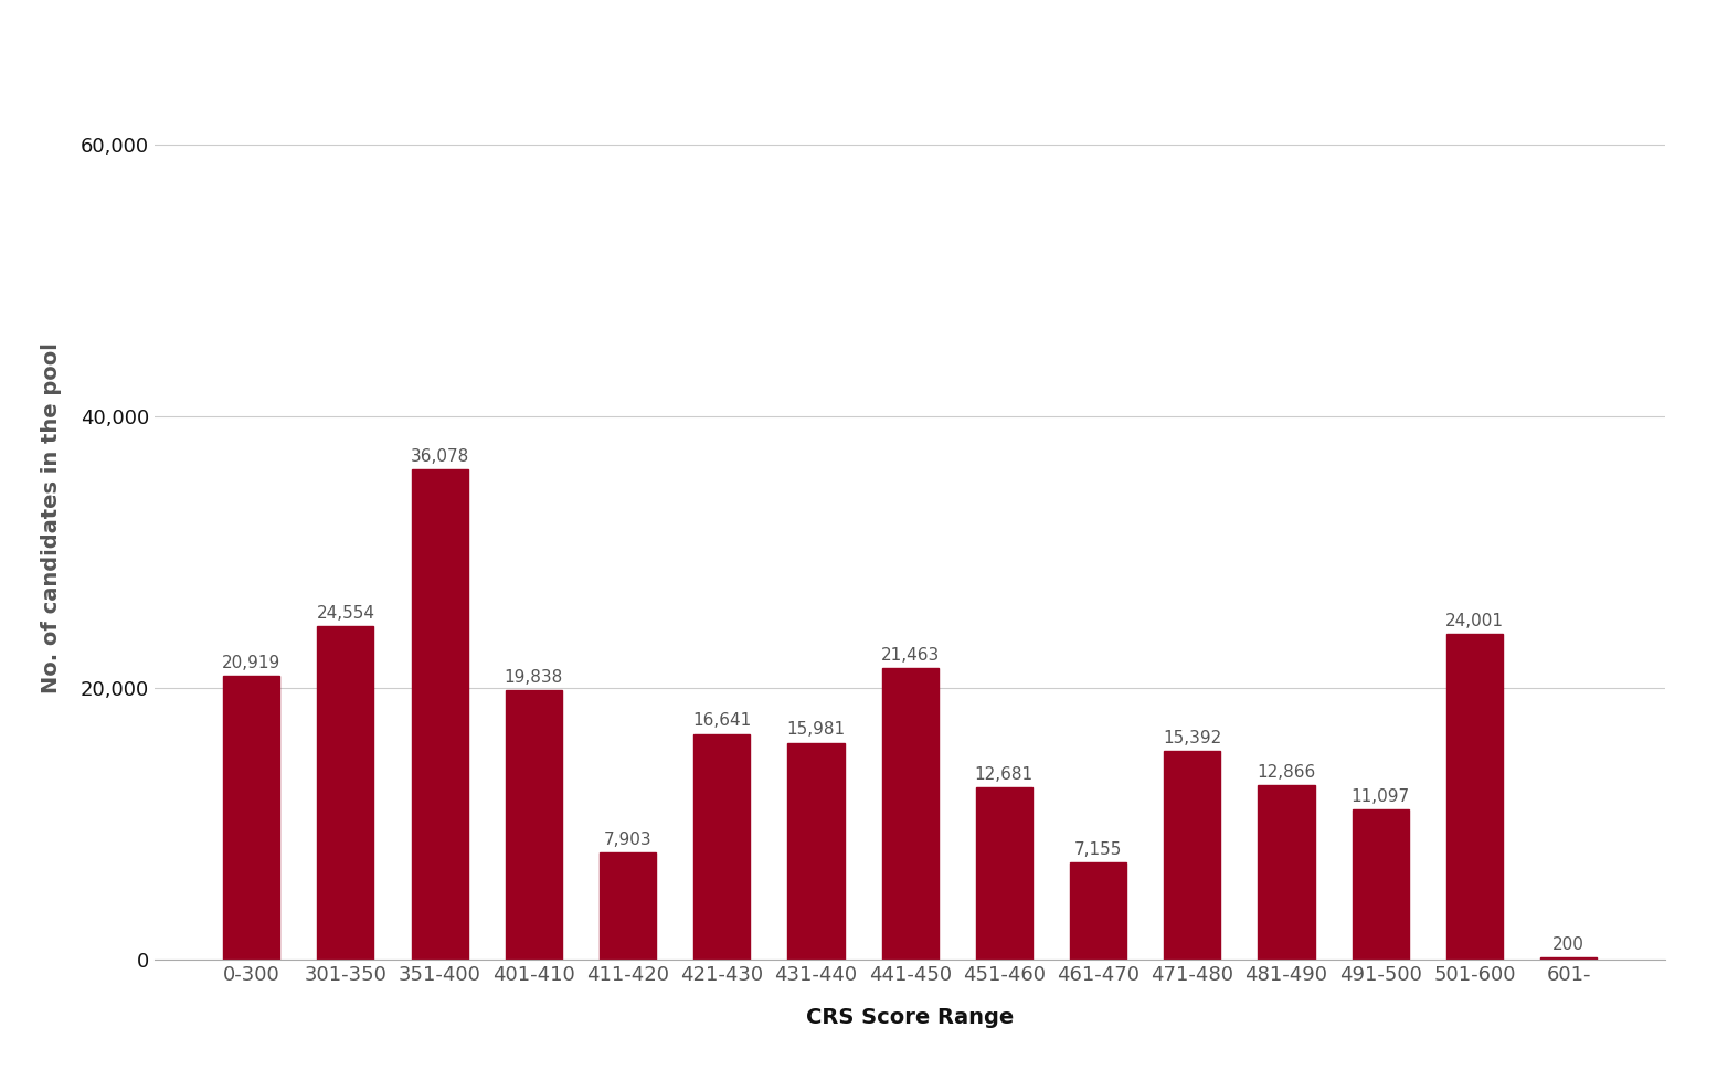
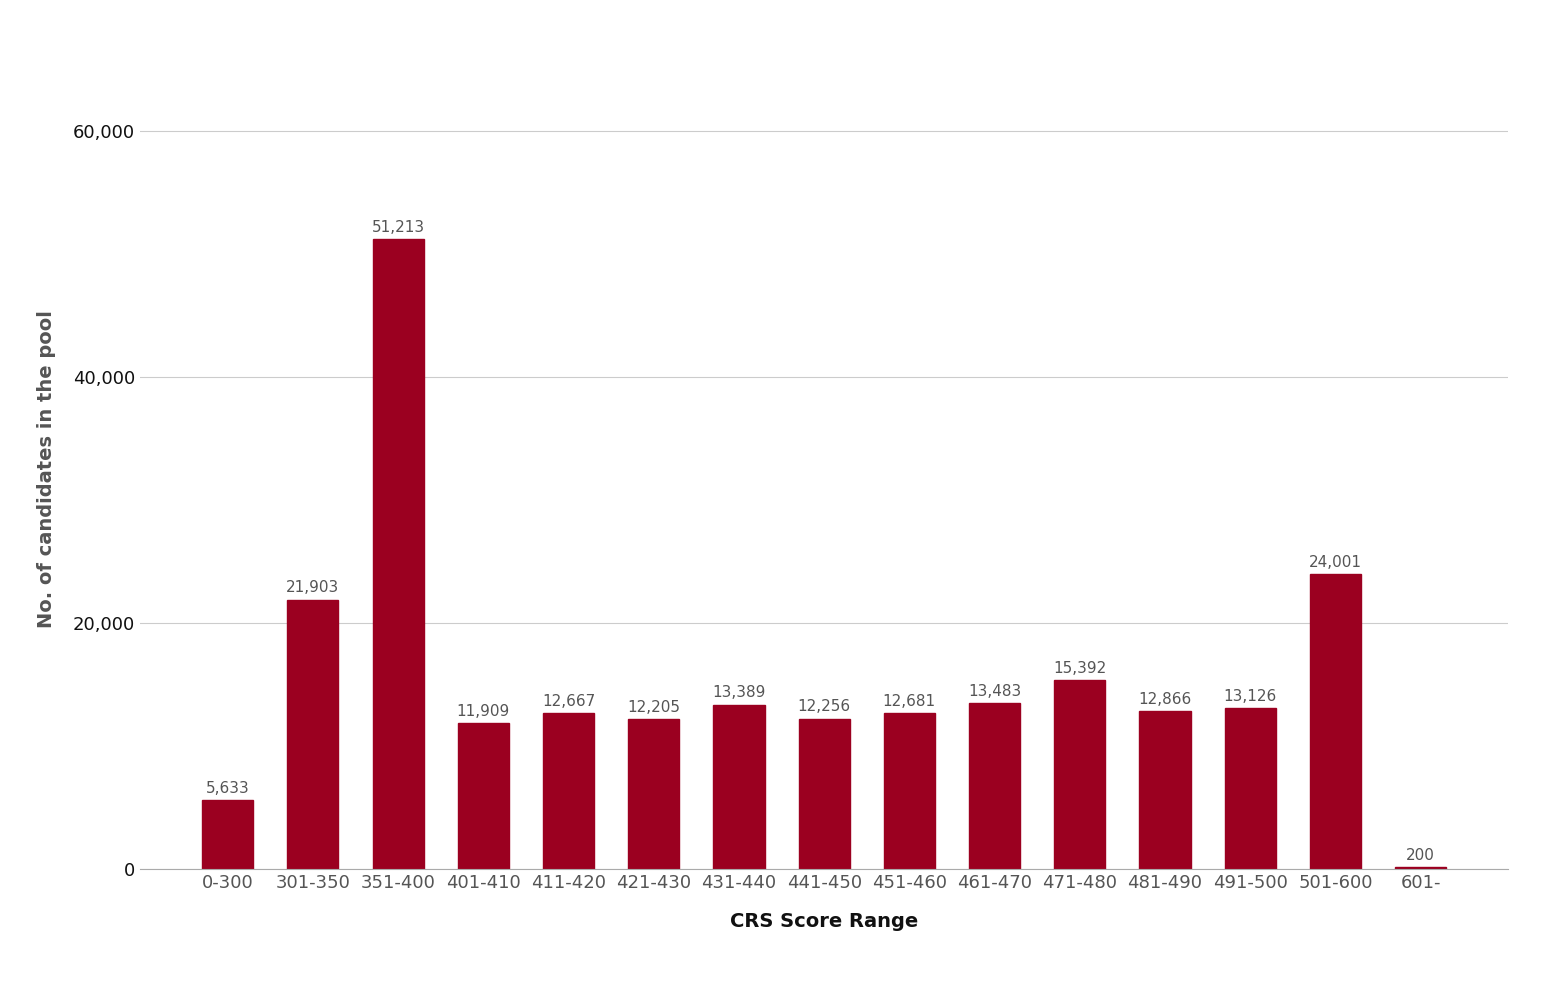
0-300: 20,919 -> 5,633
301-350: 24,554 -> 21,903
351-400: 36,078 -> 51,213
401-410: 19,838 -> 11,909
411-420: 7,903 -> 12,667
421-430: 16,641 -> 12,205
431-440: 15,981 -> 13,389
441-450: 21,463 -> 12,256
461-470: 7,155 -> 13,483
491-500: 11,097 -> 13,126
